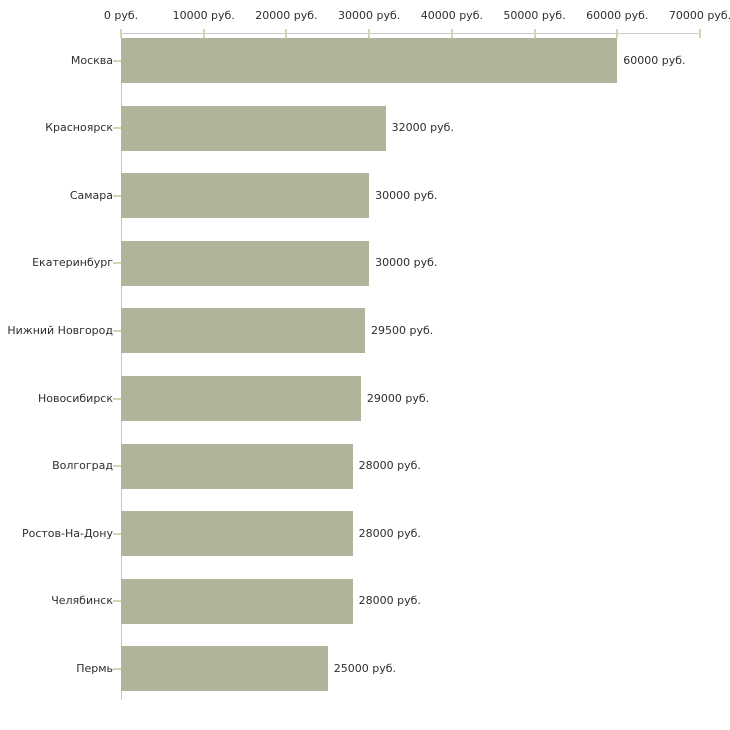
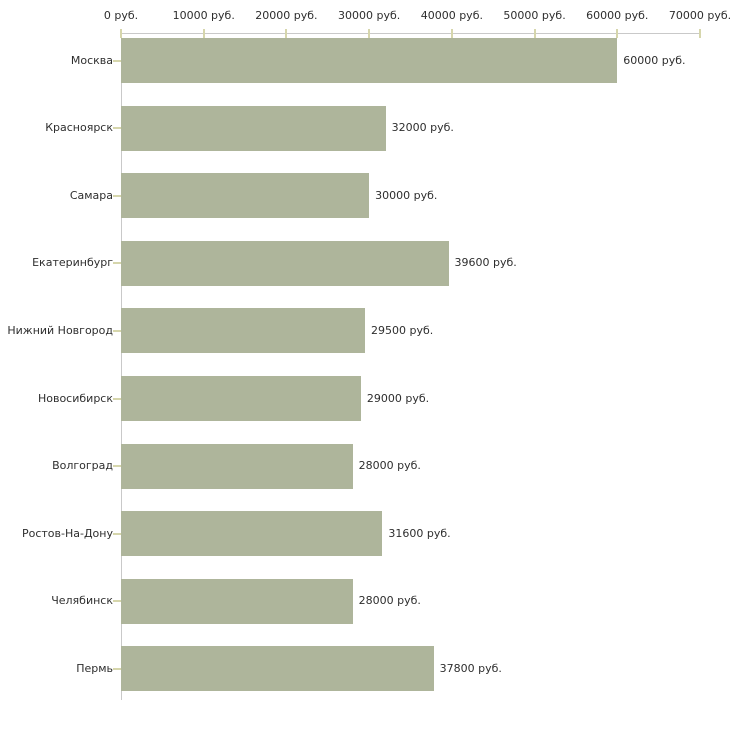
Екатеринбург: 30000 -> 39600
Ростов-На-Дону: 28000 -> 31600
Пермь: 25000 -> 37800
